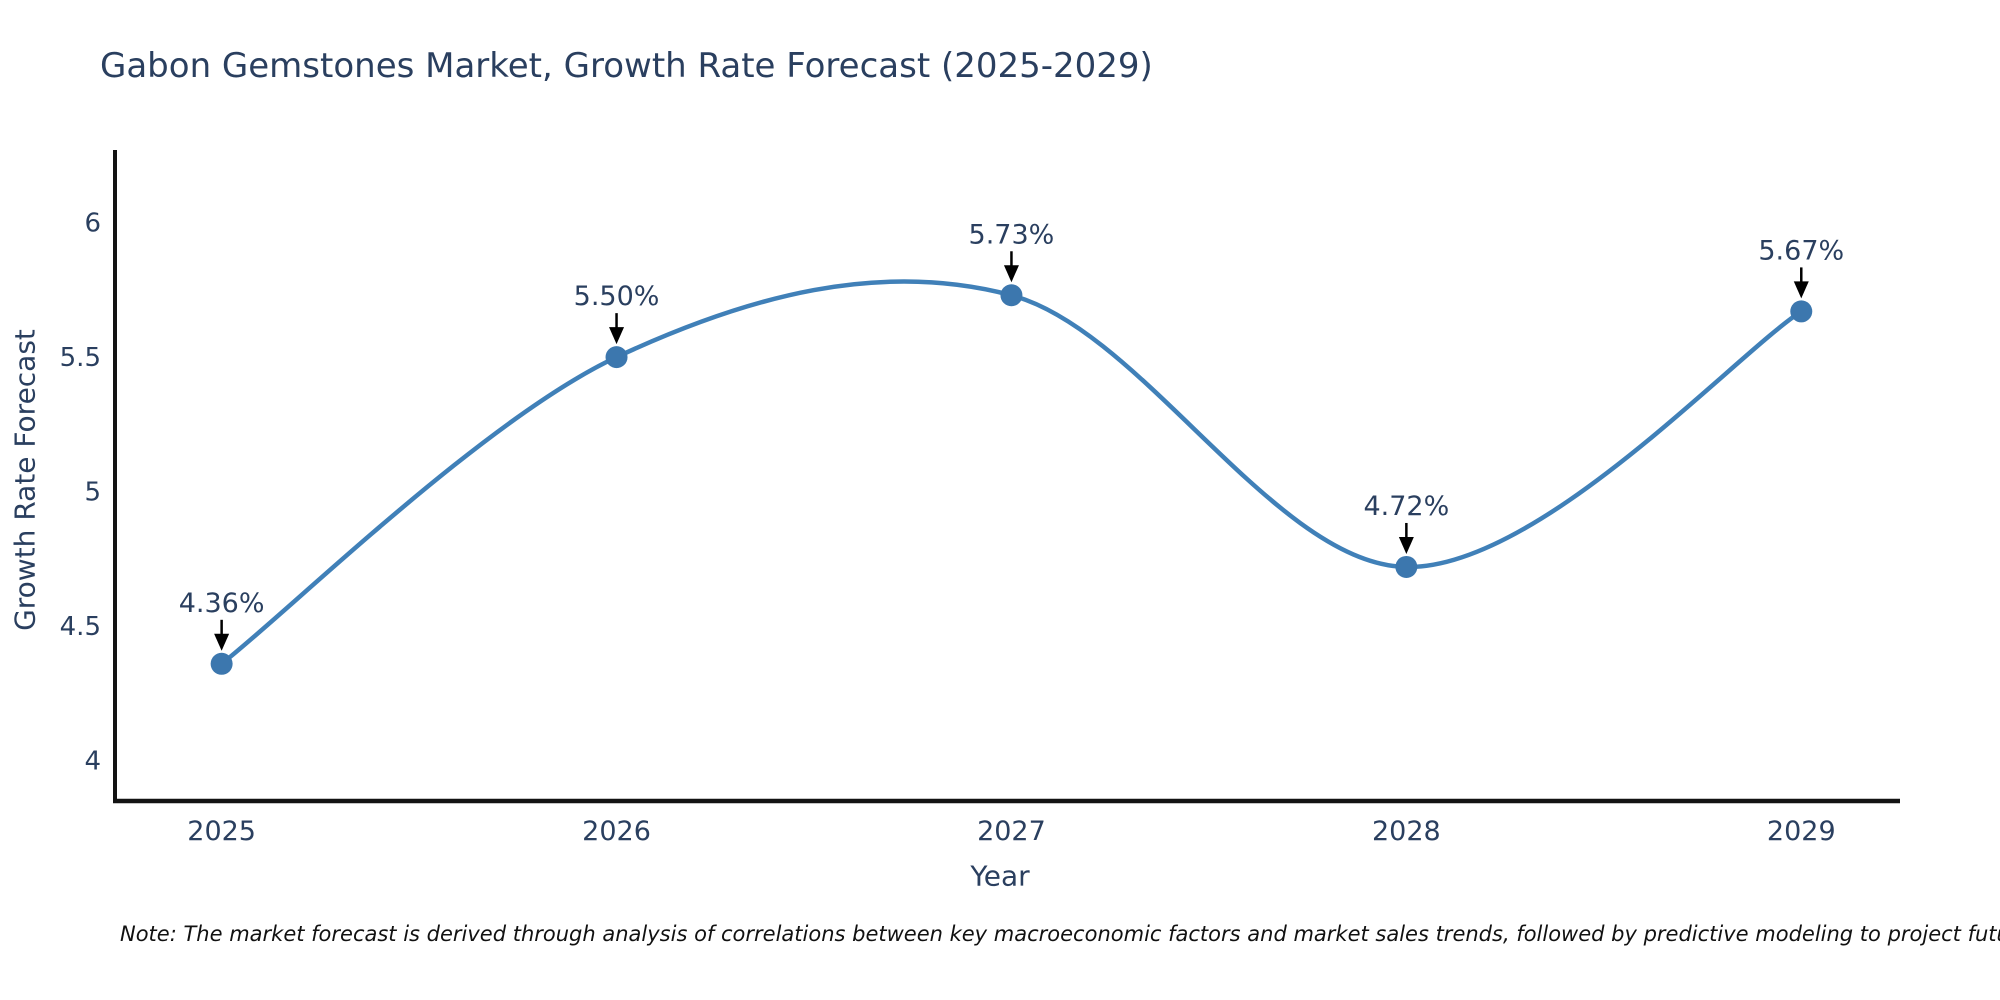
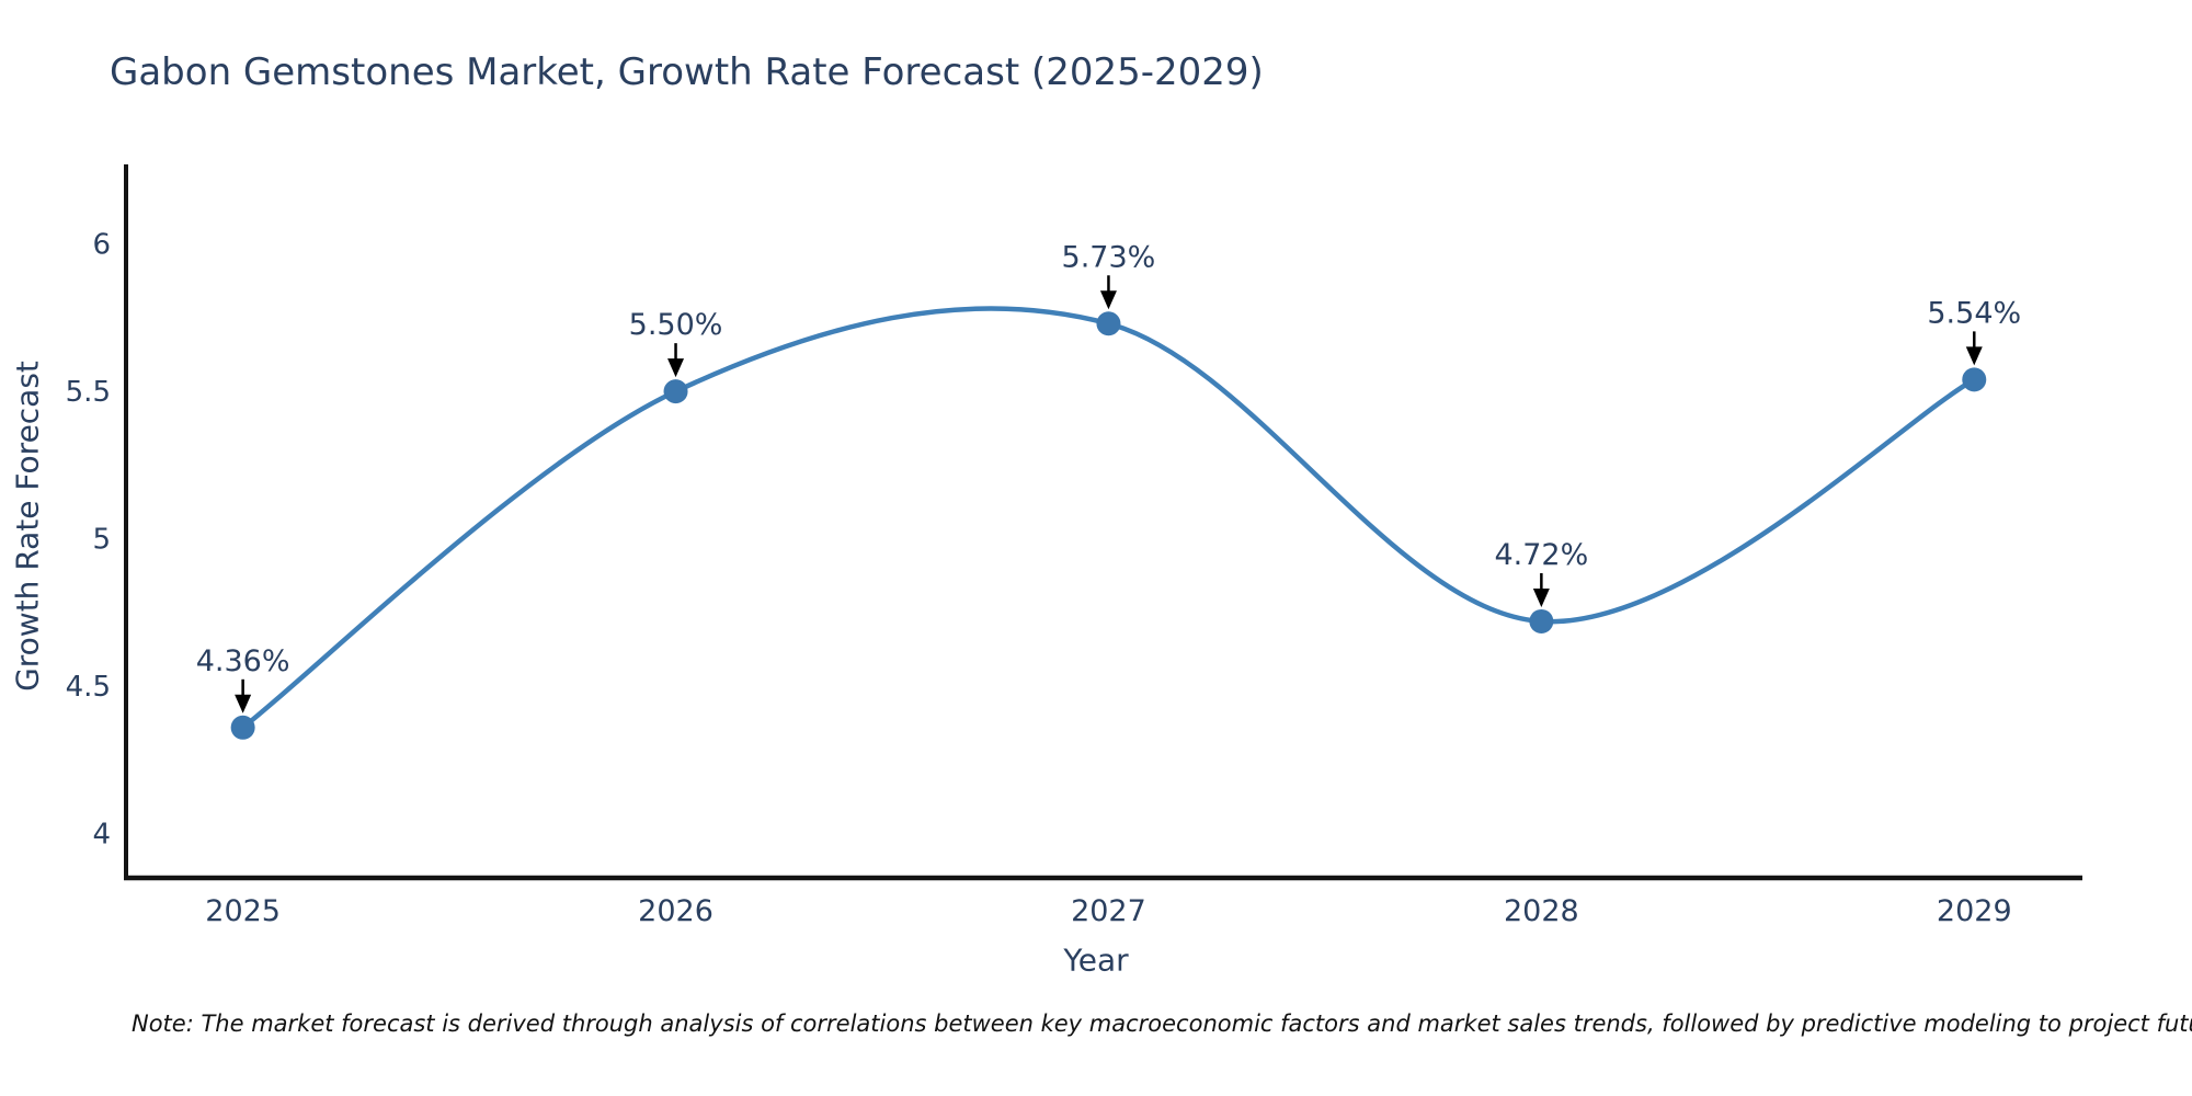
2029: 5.67% -> 5.54%
